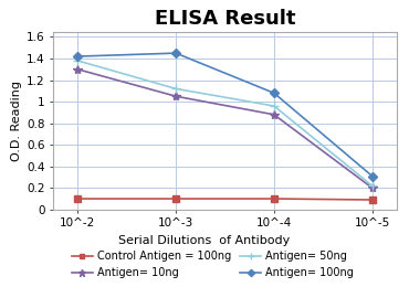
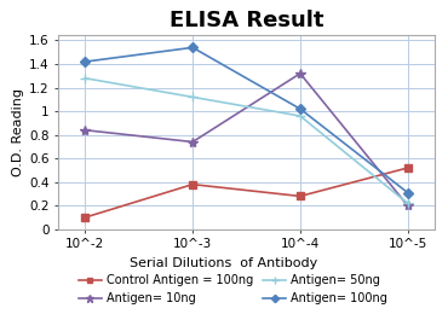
Antigen= 10ng/10^-2: 1.30 -> 0.84
Antigen= 50ng/10^-2: 1.38 -> 1.28
Control Antigen = 100ng/10^-3: 0.10 -> 0.38
Antigen= 10ng/10^-3: 1.05 -> 0.74
Antigen= 100ng/10^-3: 1.45 -> 1.54
Control Antigen = 100ng/10^-4: 0.10 -> 0.28
Antigen= 10ng/10^-4: 0.88 -> 1.32
Antigen= 100ng/10^-4: 1.08 -> 1.02
Control Antigen = 100ng/10^-5: 0.09 -> 0.52
